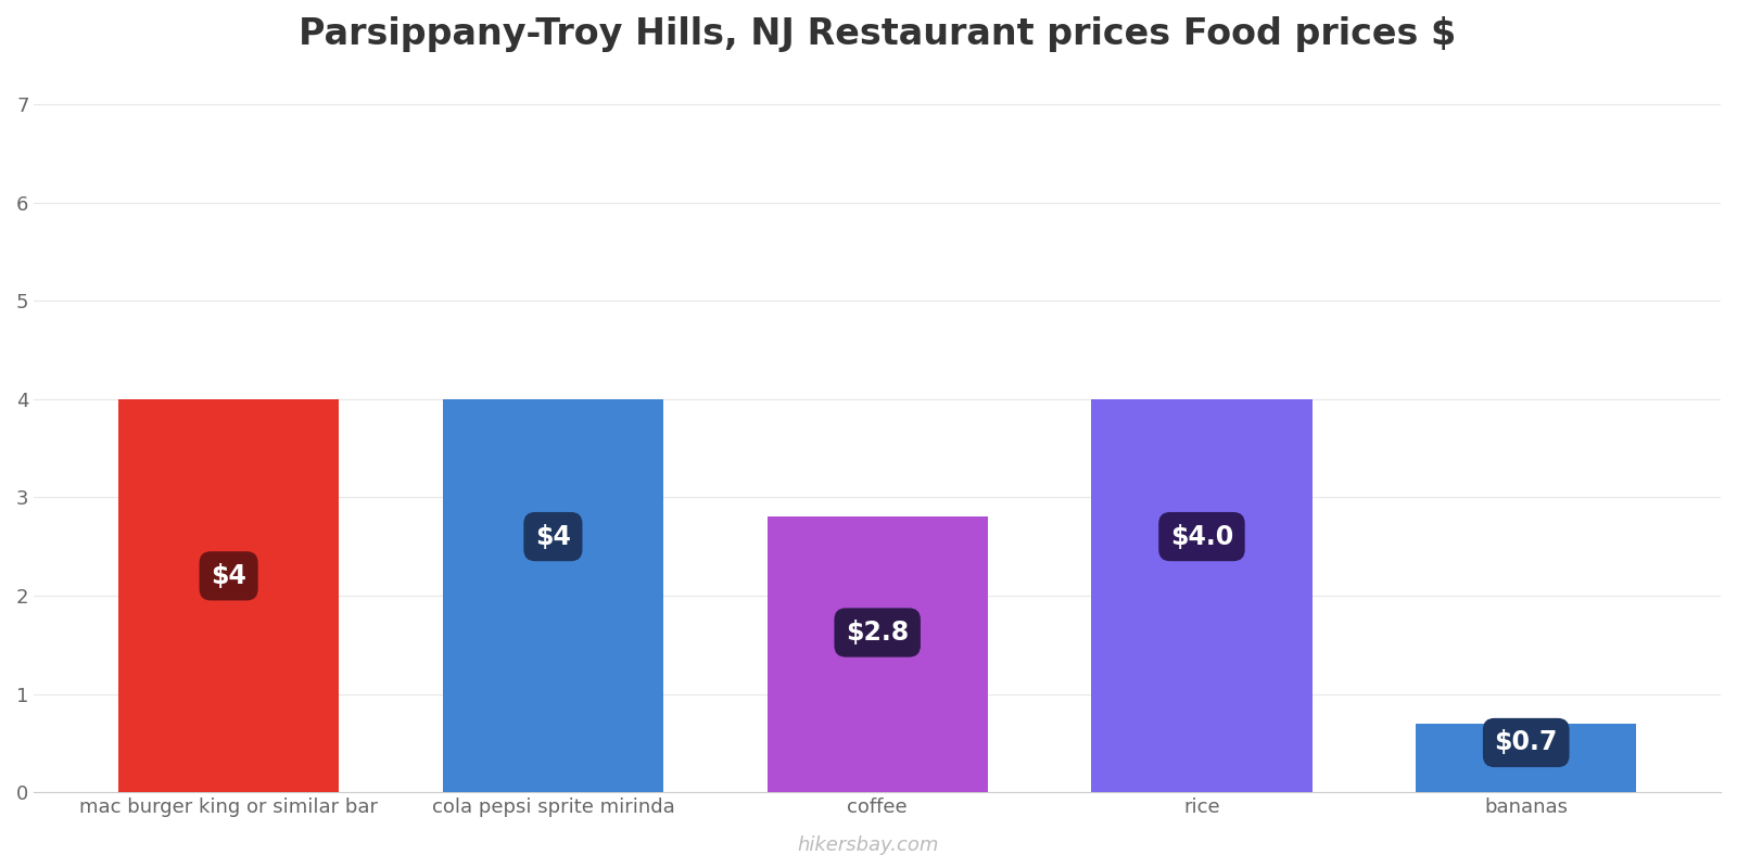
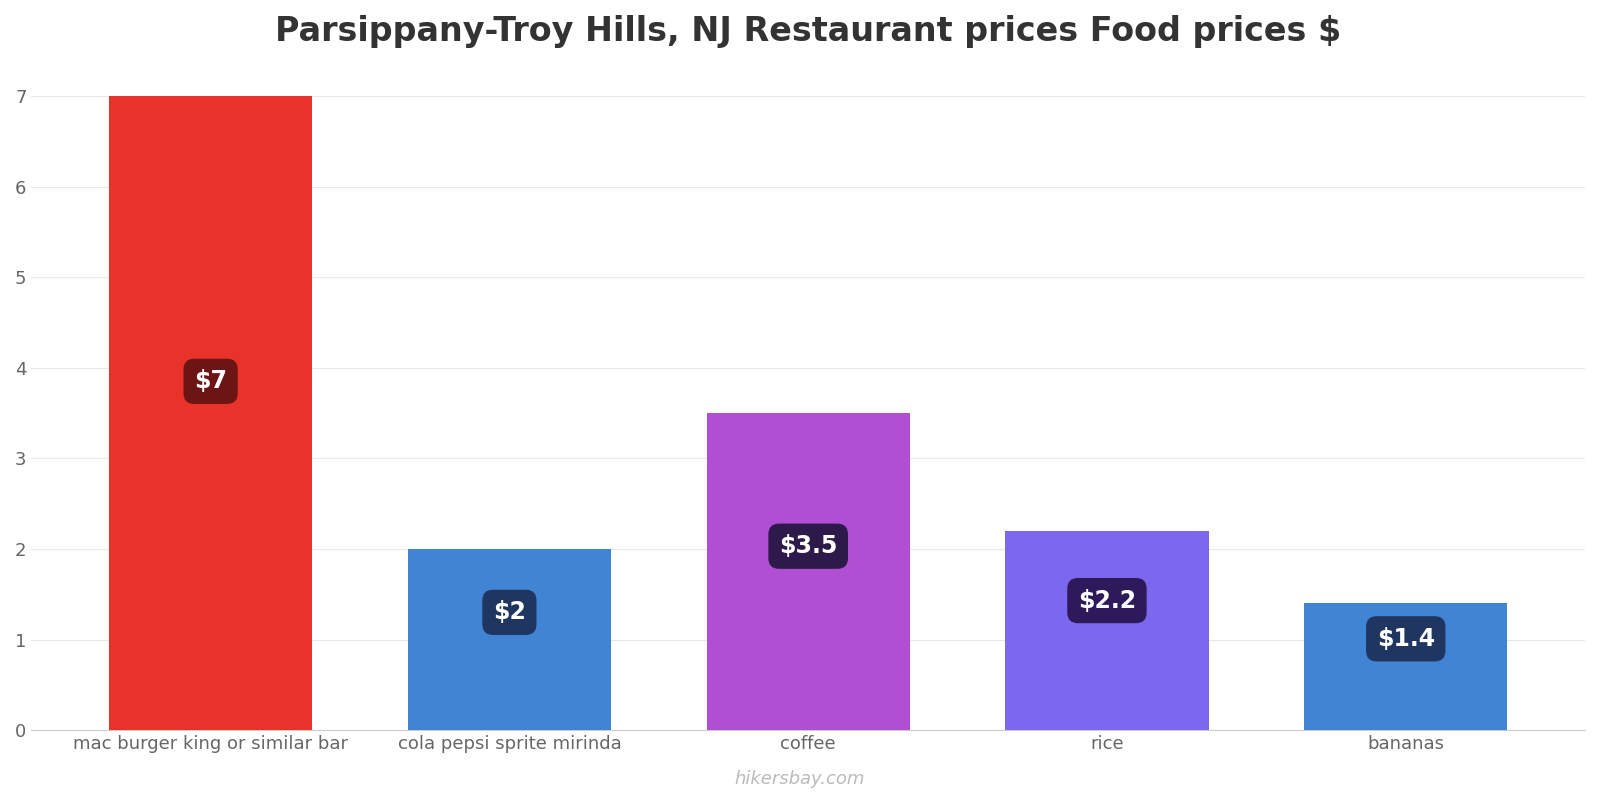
mac burger king or similar bar: $4 -> $7
cola pepsi sprite mirinda: $4 -> $2
coffee: $2.8 -> $3.5
rice: $4.0 -> $2.2
bananas: $0.7 -> $1.4
